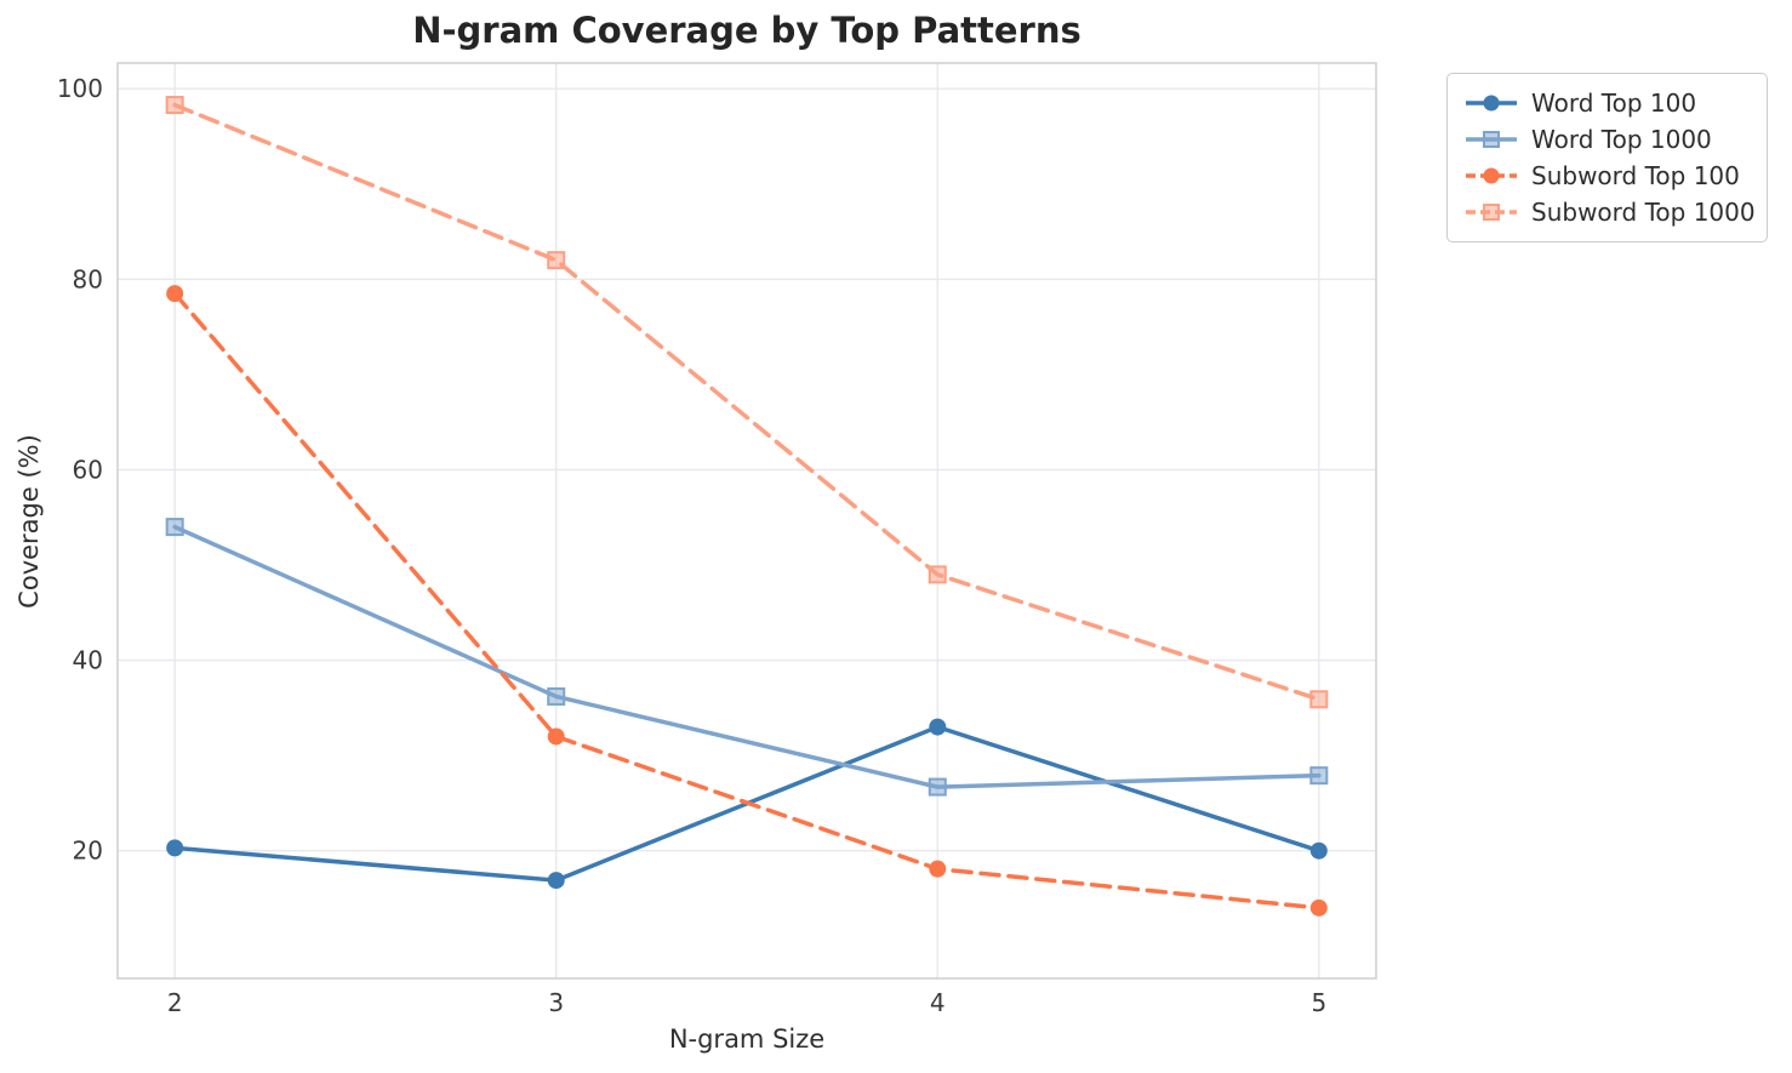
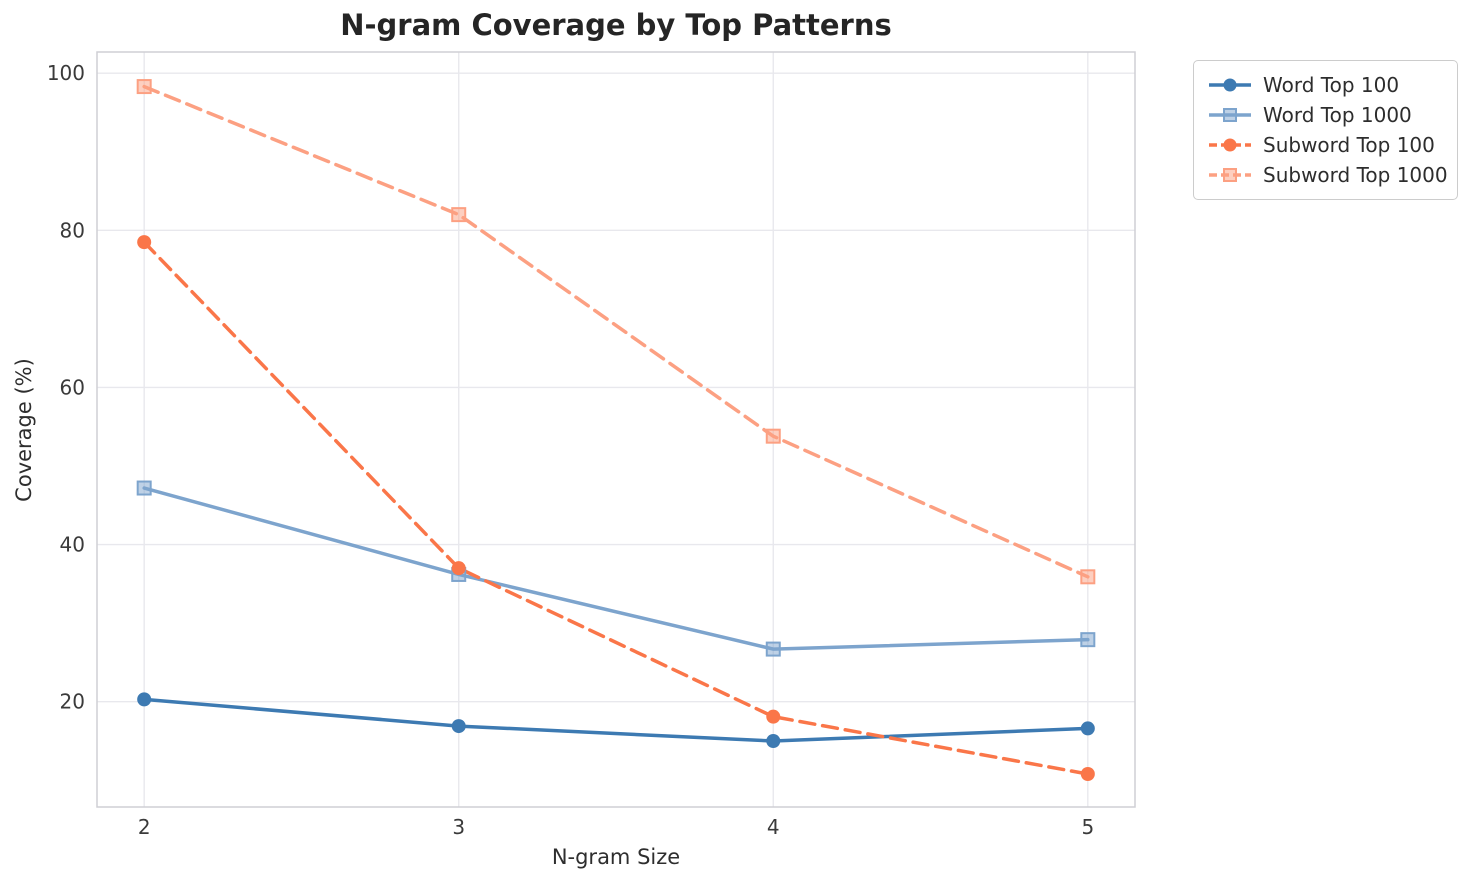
Word Top 1000/2: 54 -> 47
Subword Top 100/3: 32 -> 37
Word Top 100/4: 33 -> 15
Subword Top 1000/4: 49 -> 54
Word Top 100/5: 20 -> 17
Subword Top 100/5: 14 -> 11
